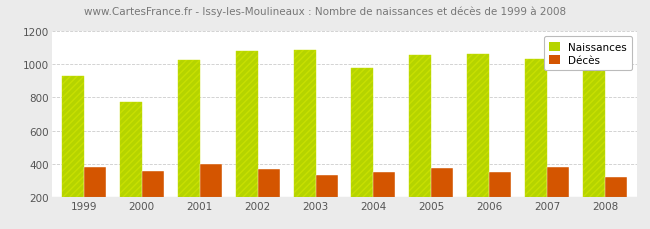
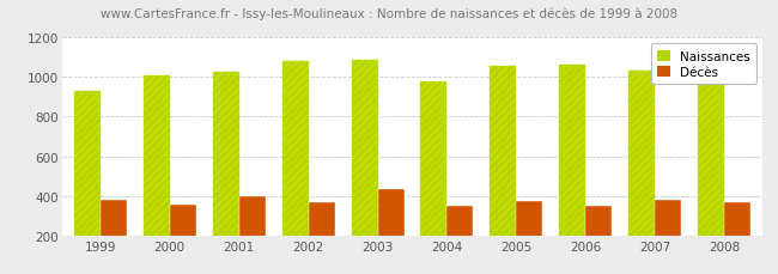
Naissances/2000: 770 -> 1010
Décès/2003: 330 -> 440
Décès/2008: 320 -> 360
